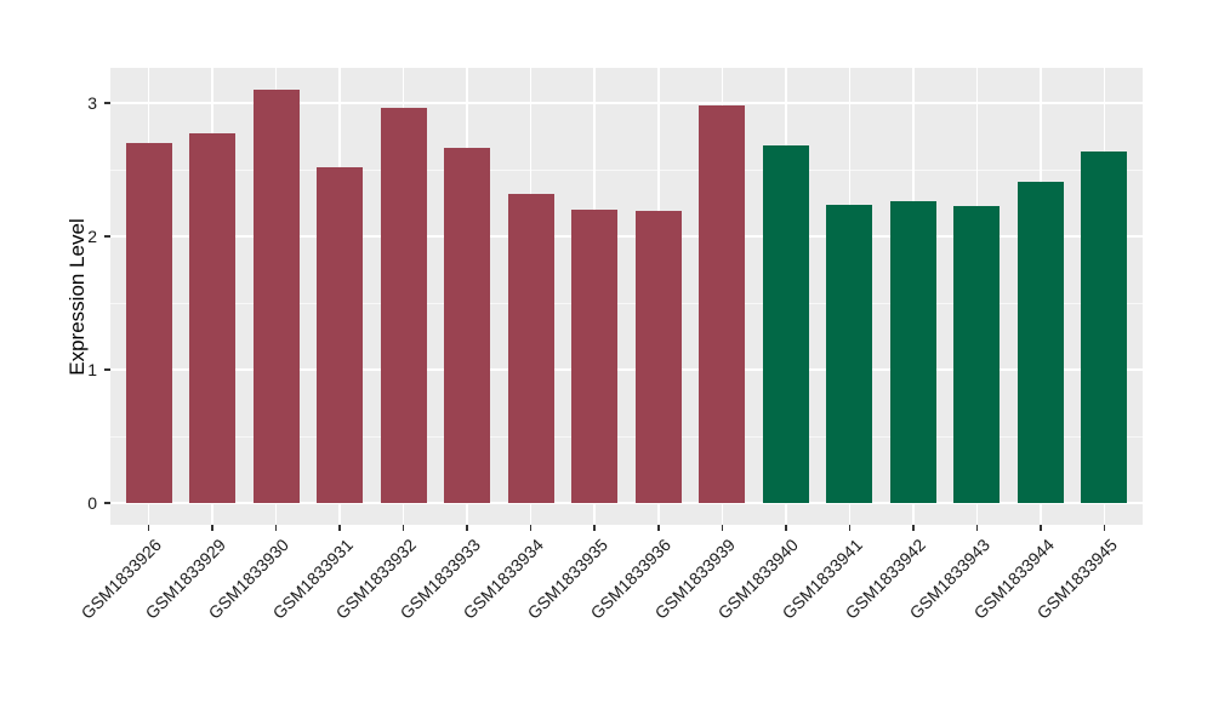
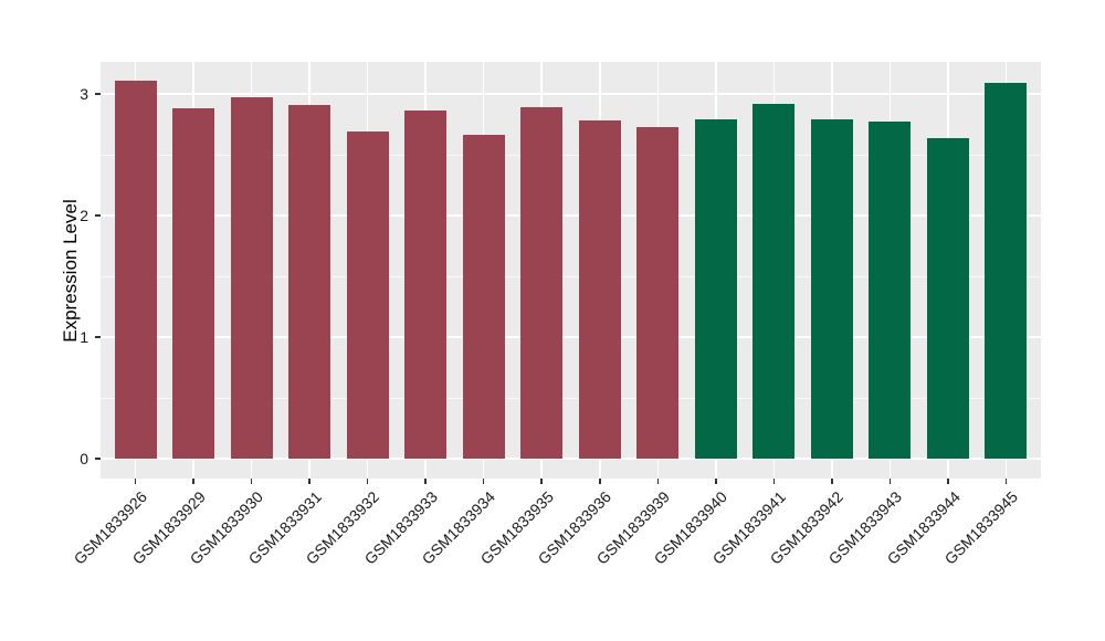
GSM1833926: 2.70 -> 3.11
GSM1833929: 2.77 -> 2.88
GSM1833930: 3.10 -> 2.97
GSM1833931: 2.52 -> 2.91
GSM1833932: 2.96 -> 2.69
GSM1833933: 2.66 -> 2.86
GSM1833934: 2.32 -> 2.66
GSM1833935: 2.20 -> 2.89
GSM1833936: 2.19 -> 2.78
GSM1833939: 2.98 -> 2.73
GSM1833940: 2.68 -> 2.79
GSM1833941: 2.24 -> 2.92
GSM1833942: 2.26 -> 2.79
GSM1833943: 2.23 -> 2.77
GSM1833944: 2.41 -> 2.64
GSM1833945: 2.64 -> 3.09
